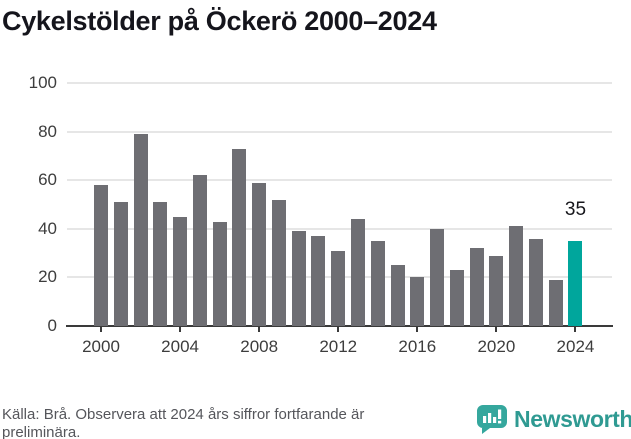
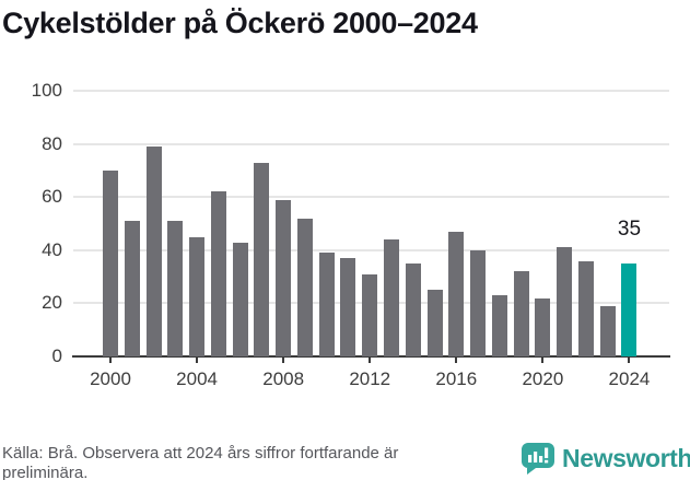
2000: 58 -> 70
2016: 20 -> 47
2020: 29 -> 22
